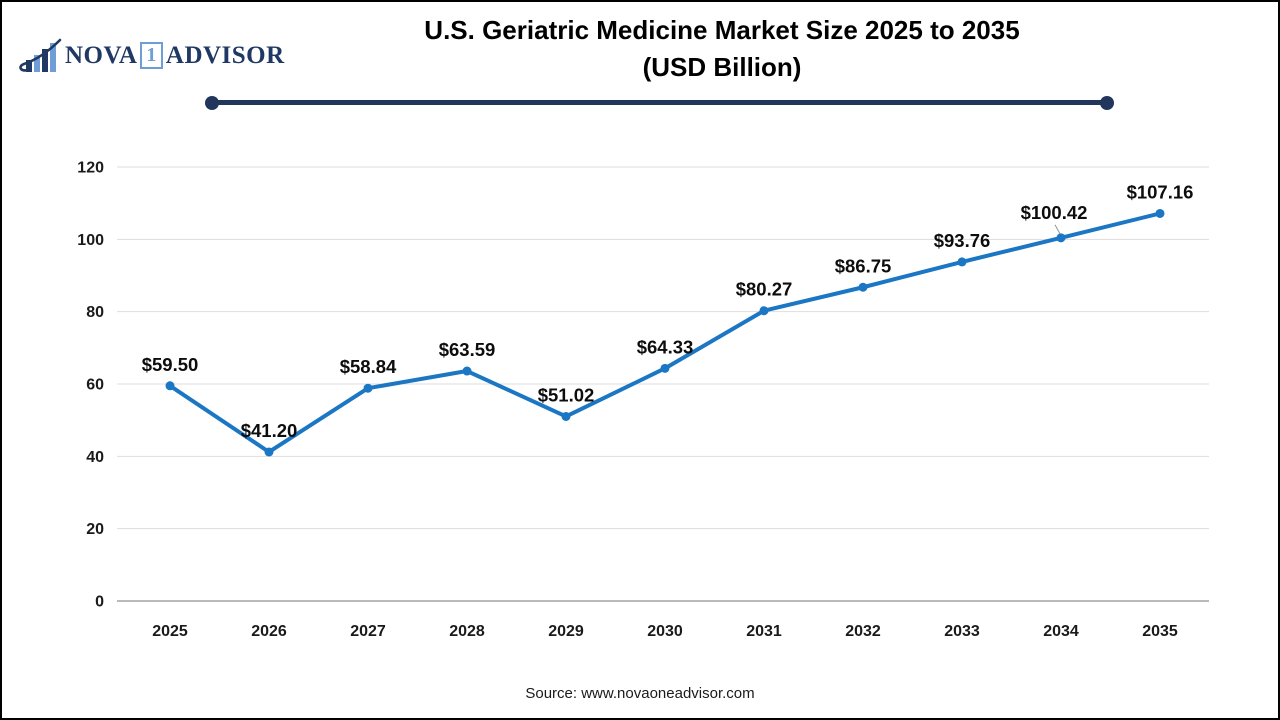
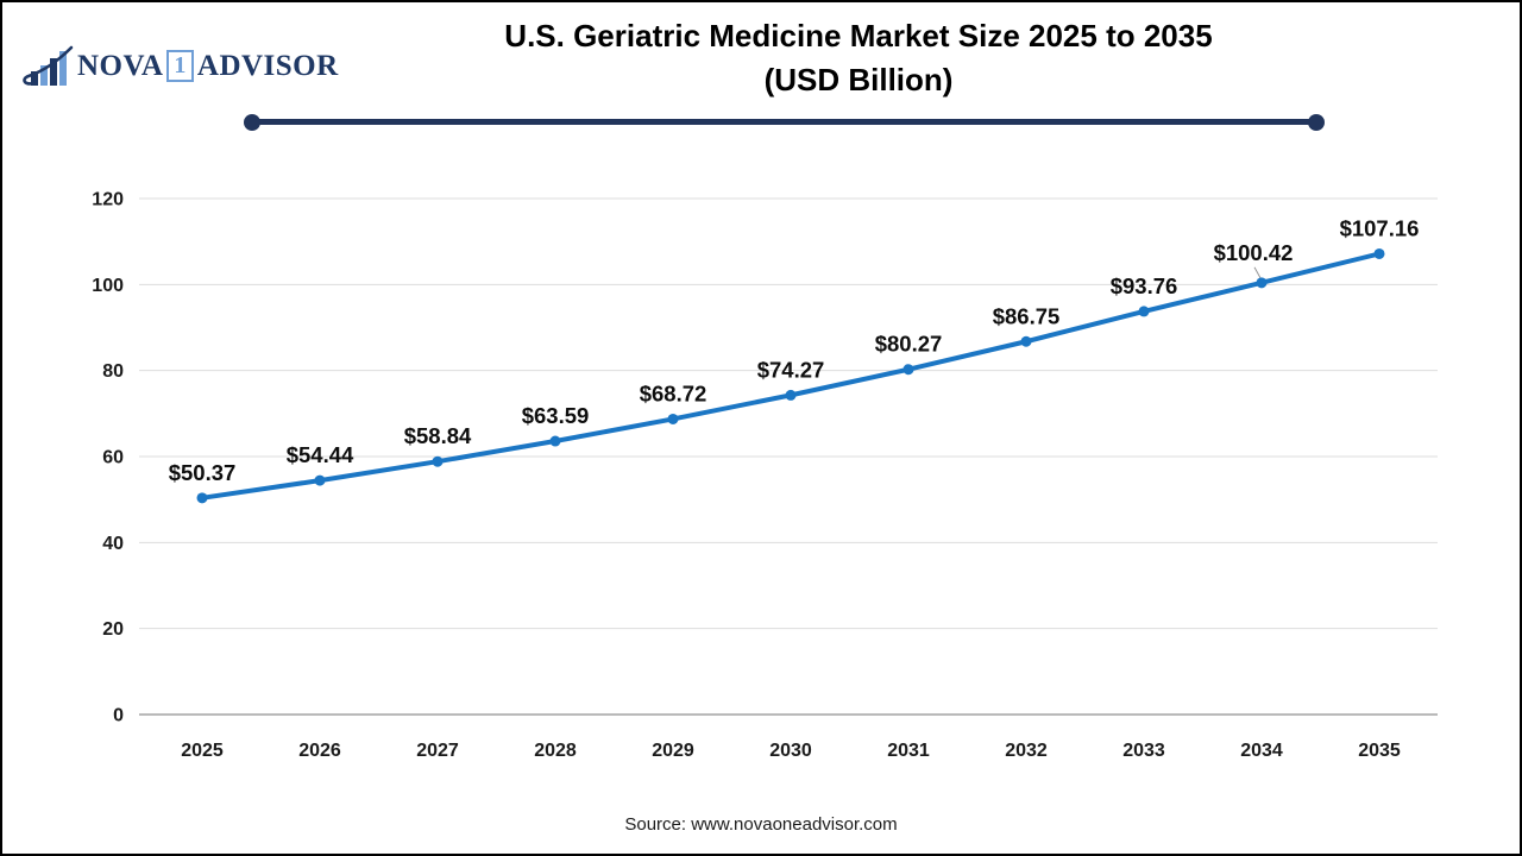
2025: $59.50 -> $50.37
2026: $41.20 -> $54.44
2029: $51.02 -> $68.72
2030: $64.33 -> $74.27
